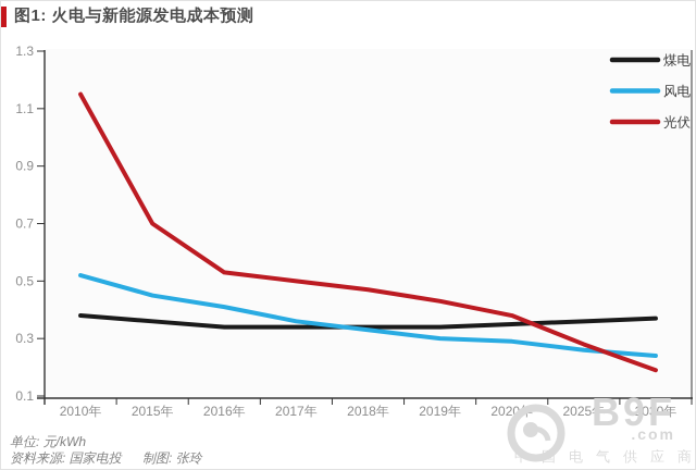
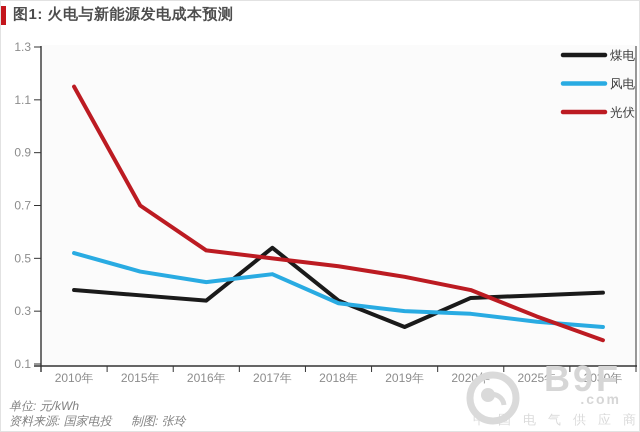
煤电/2017年: 0.34 -> 0.54
风电/2017年: 0.36 -> 0.44
煤电/2019年: 0.34 -> 0.24
